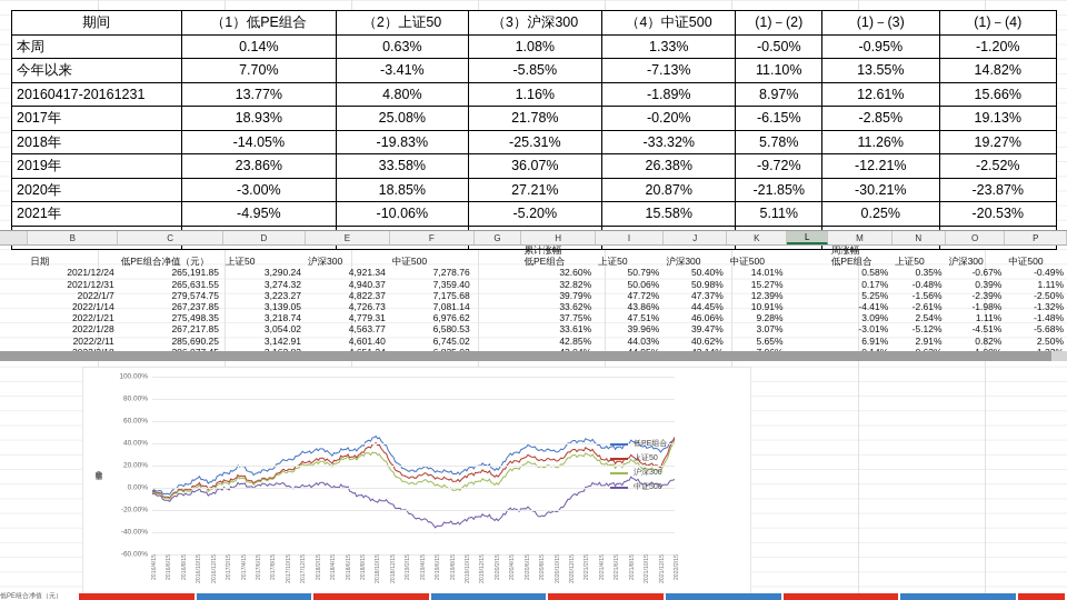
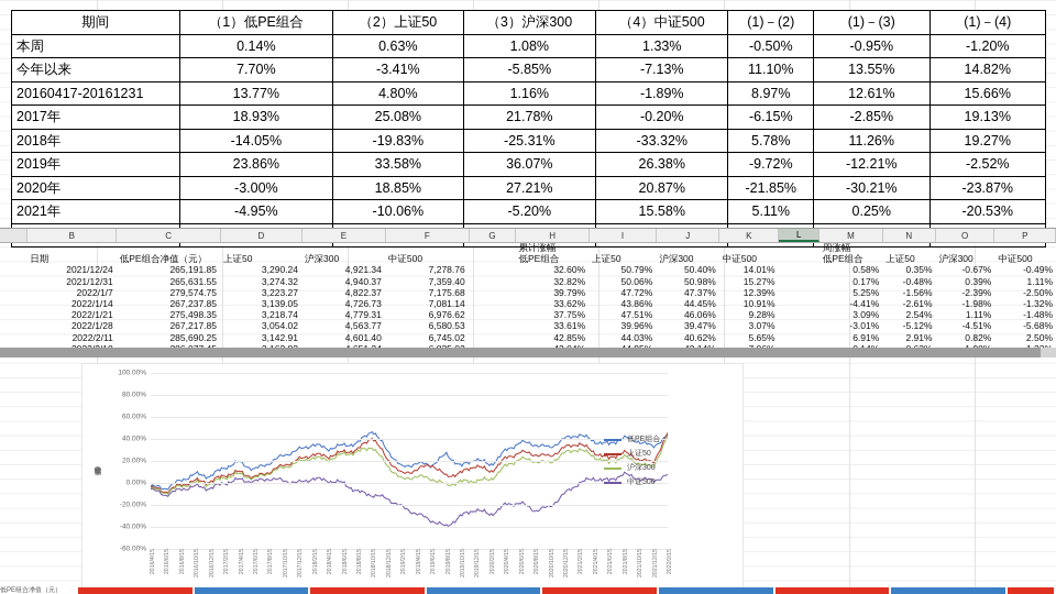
上证50/2019/6/15: 10% -> 17%
低PE组合/2019/8/15: 13% -> 26%
中证500/2019/8/15: -32% -> -40%
沪深300/2019/12/15: 8% -> 2%
